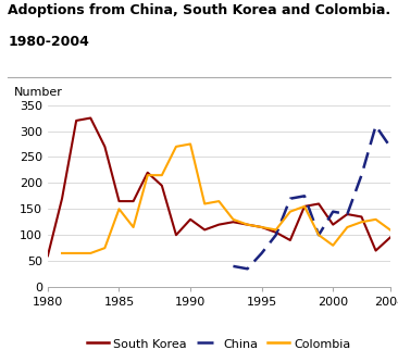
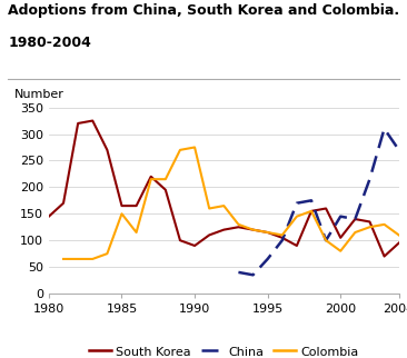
South Korea/1980: 60 -> 145
South Korea/1990: 130 -> 90
South Korea/2000: 120 -> 105
